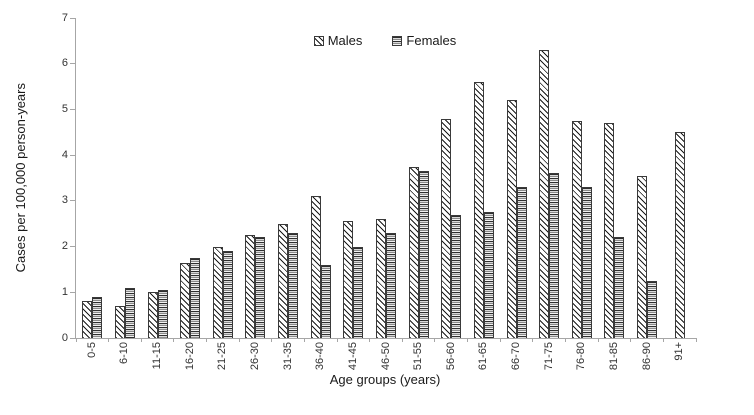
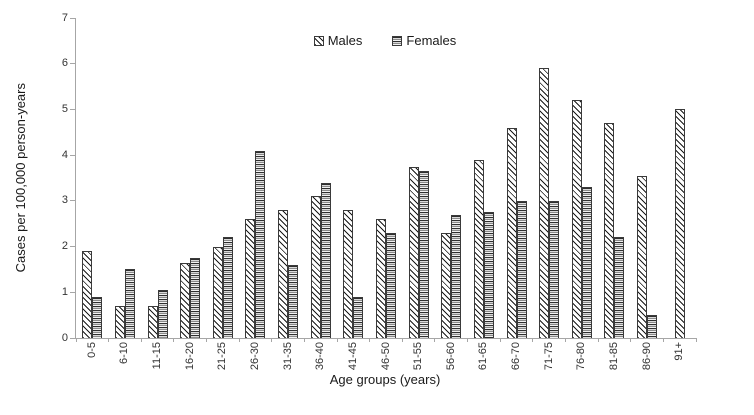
Males/0-5: 0.8 -> 1.9
Females/6-10: 1.1 -> 1.5
Males/11-15: 1.0 -> 0.7
Females/21-25: 1.9 -> 2.2
Males/26-30: 2.2 -> 2.6
Females/26-30: 2.2 -> 4.1
Males/31-35: 2.5 -> 2.8
Females/31-35: 2.3 -> 1.6
Females/36-40: 1.6 -> 3.4
Males/41-45: 2.5 -> 2.8
Females/41-45: 2.0 -> 0.9
Males/56-60: 4.8 -> 2.3
Males/61-65: 5.6 -> 3.9
Males/66-70: 5.2 -> 4.6
Females/66-70: 3.3 -> 3.0
Males/71-75: 6.3 -> 5.9
Females/71-75: 3.6 -> 3.0
Males/76-80: 4.8 -> 5.2
Females/86-90: 1.2 -> 0.5
Males/91+: 4.5 -> 5.0
